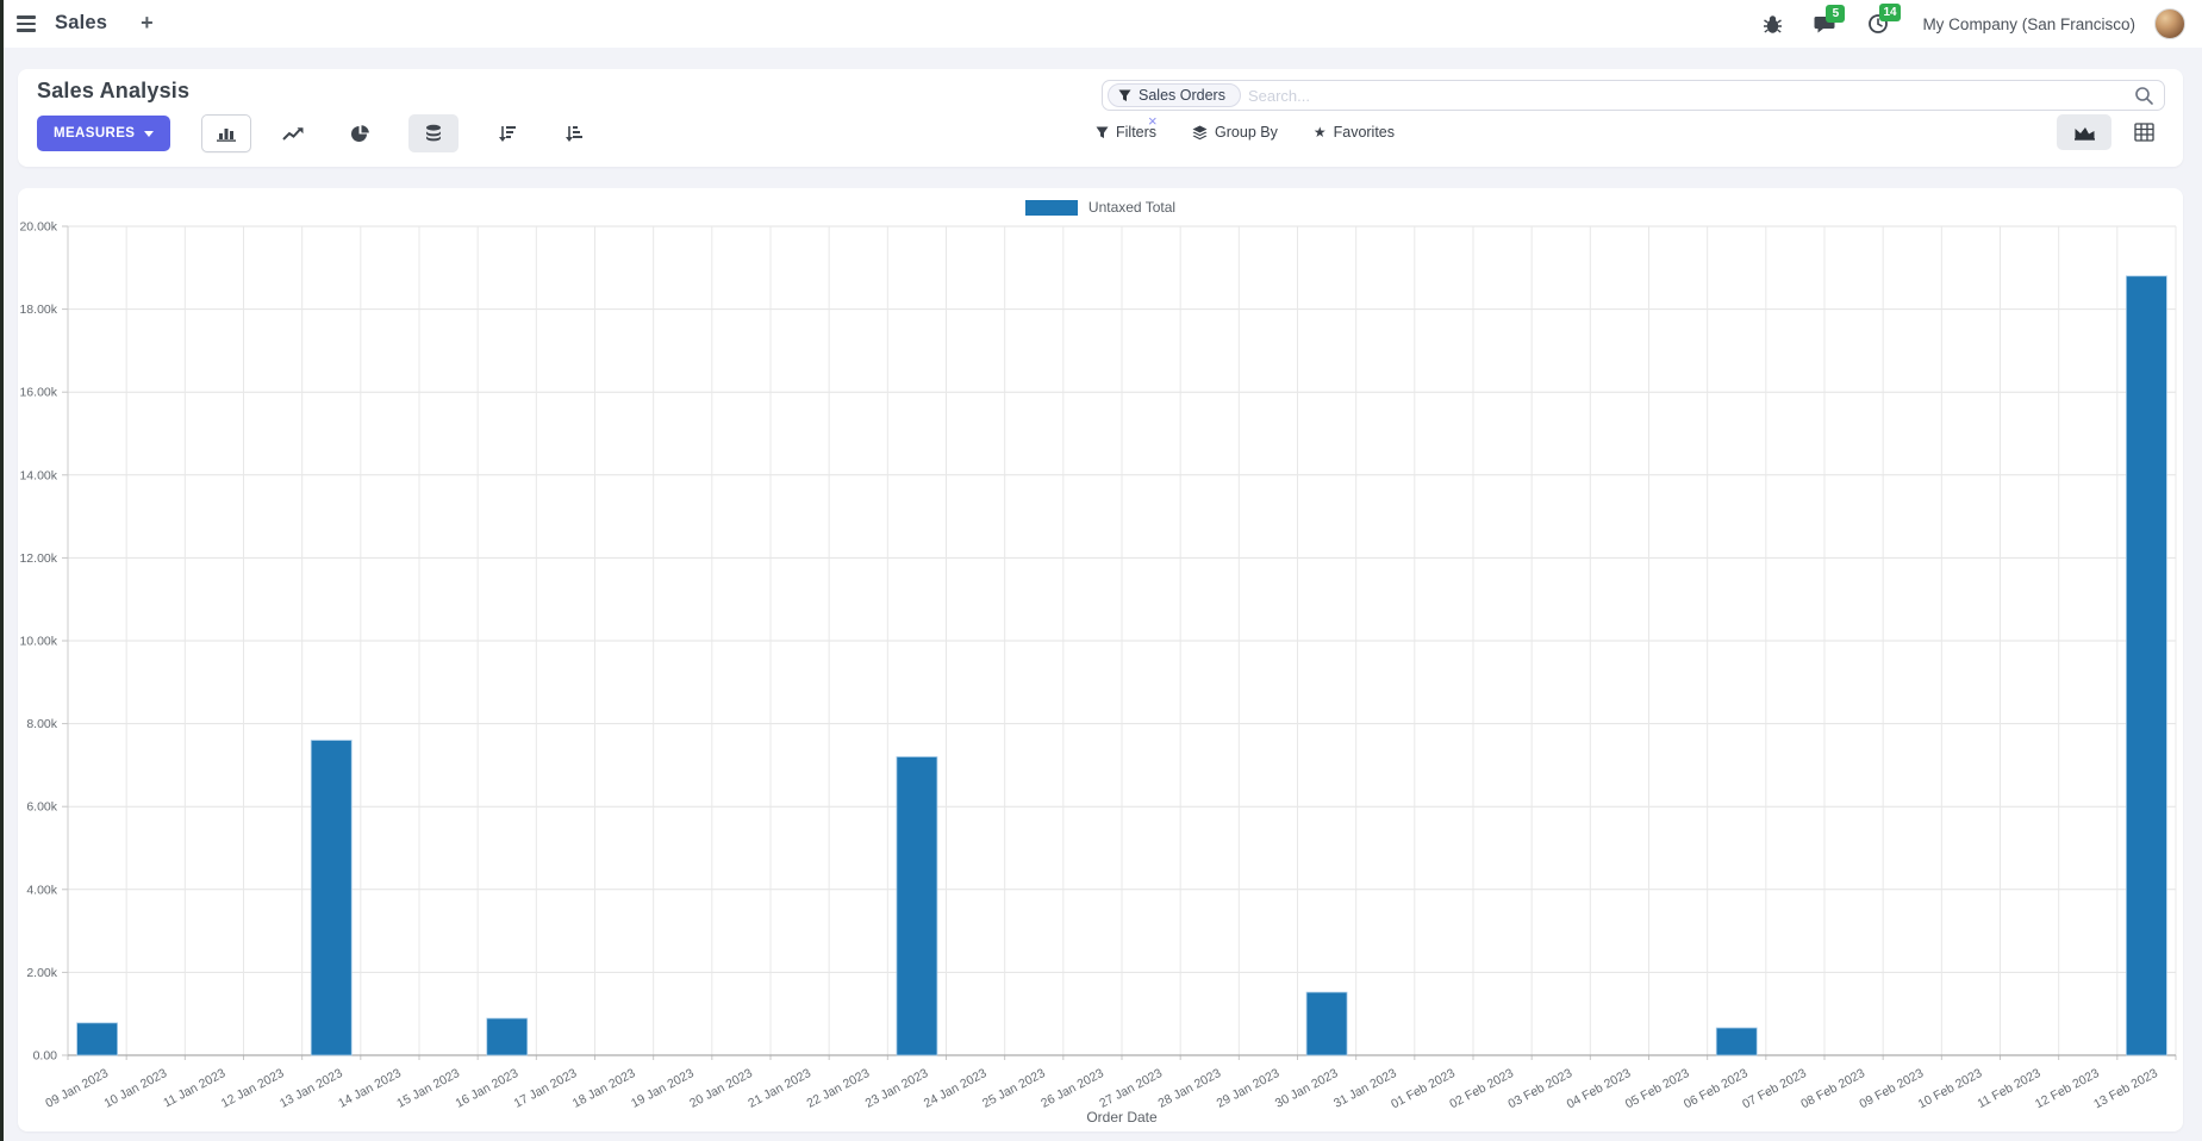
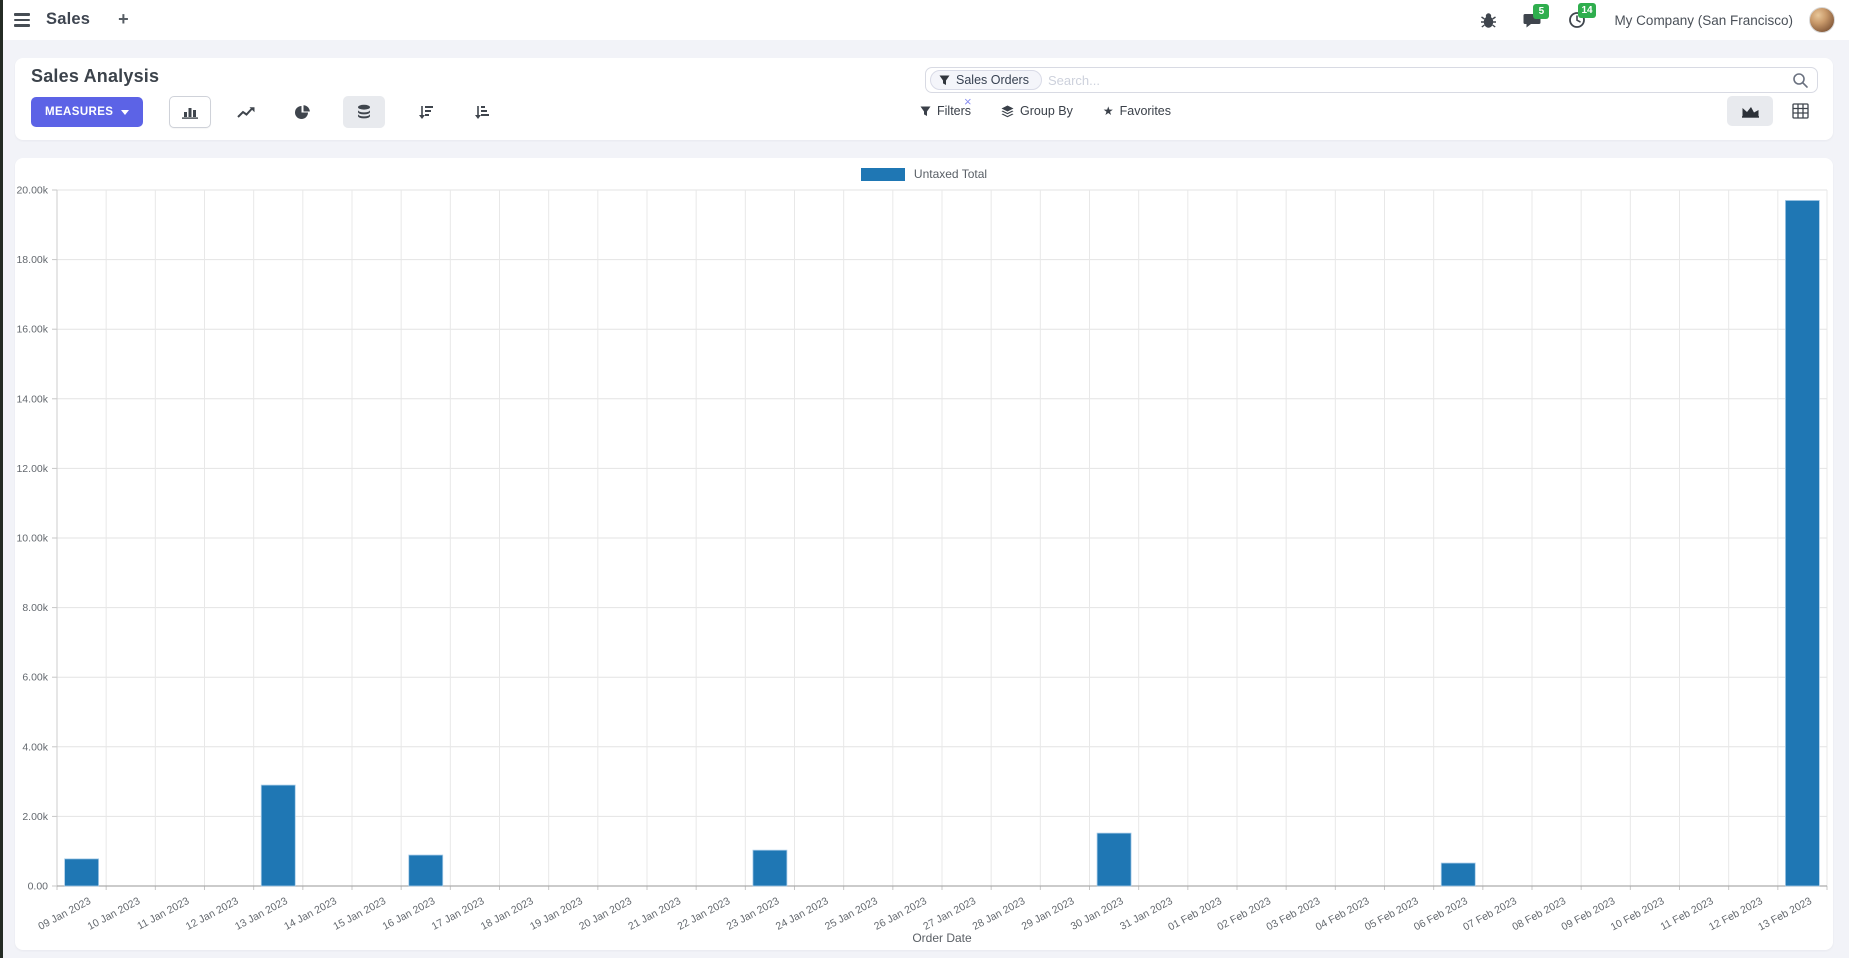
13 Jan 2023: 7.6k -> 2.9k
23 Jan 2023: 7.2k -> 1.0k
13 Feb 2023: 18.8k -> 19.7k
